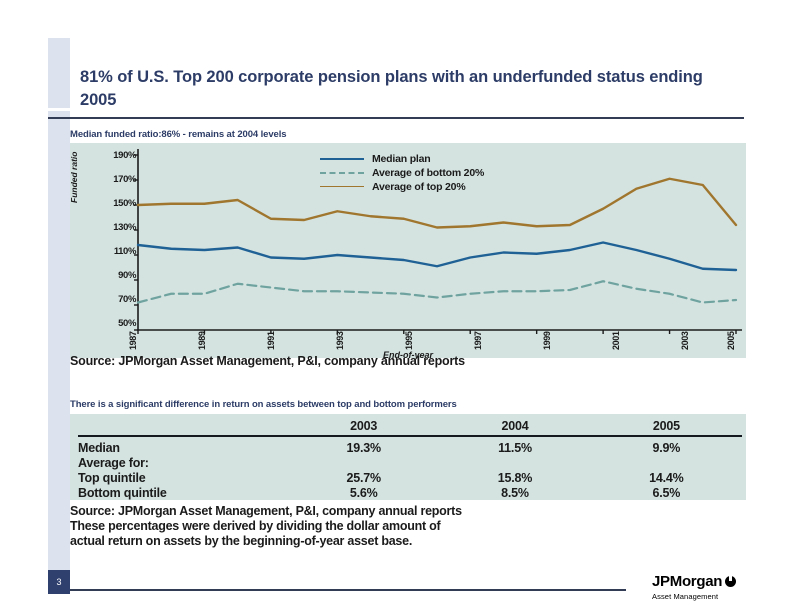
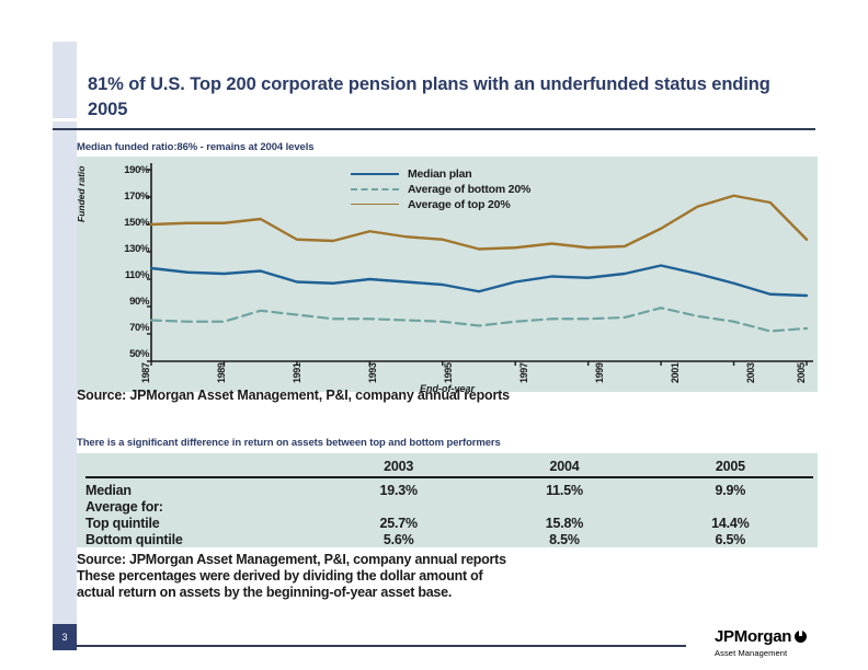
Average of bottom 20%/1987: 72% -> 80%
Average of top 20%/2005: 134% -> 139%
